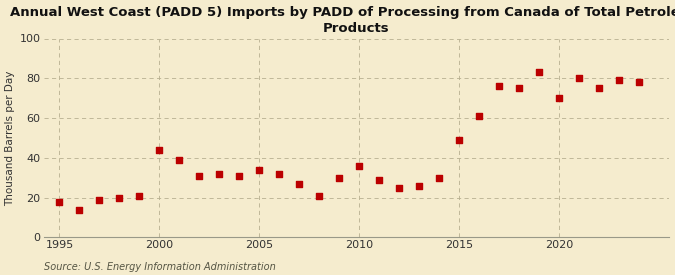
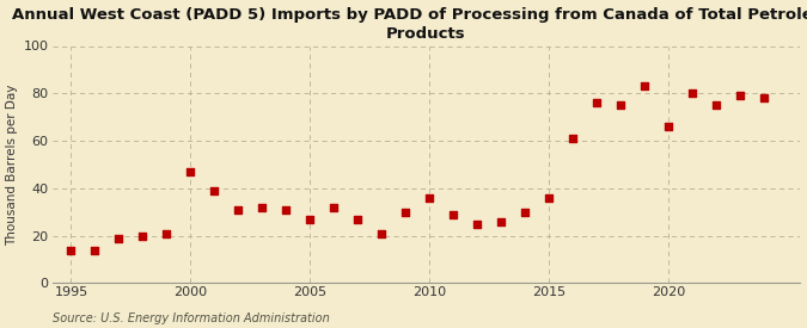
1995: 18 -> 14
2000: 44 -> 47
2005: 34 -> 27
2015: 49 -> 36
2020: 70 -> 66
